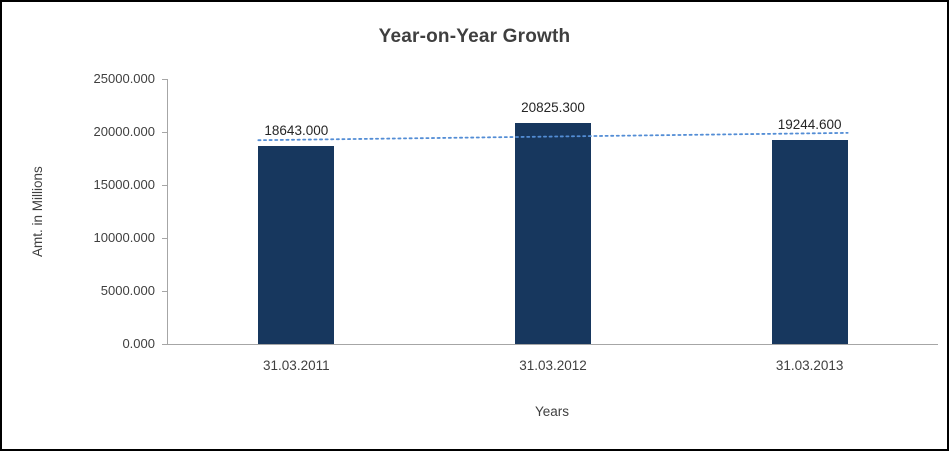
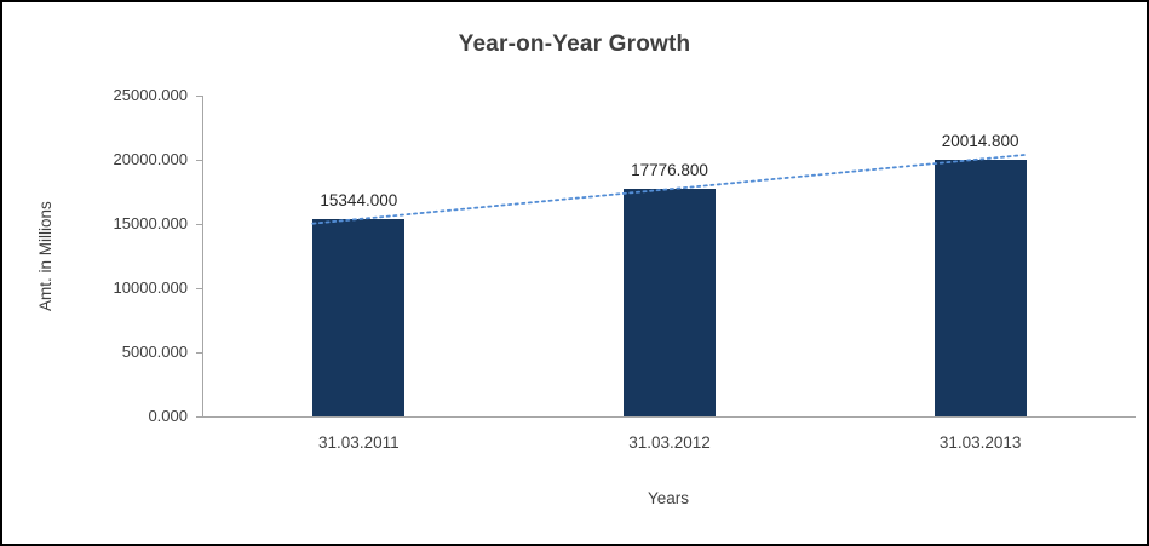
31.03.2011: 18643.000 -> 15344.000
31.03.2012: 20825.300 -> 17776.800
31.03.2013: 19244.600 -> 20014.800
